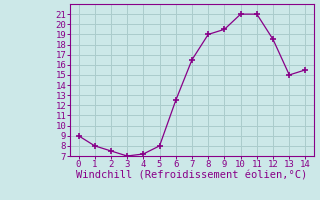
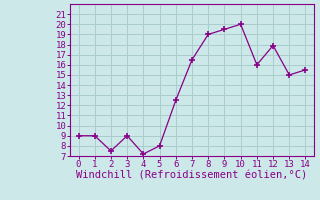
1: 8.0 -> 9.0
3: 7.0 -> 9.0
10: 21.0 -> 20.0
11: 21.0 -> 16.0
12: 18.5 -> 17.9
